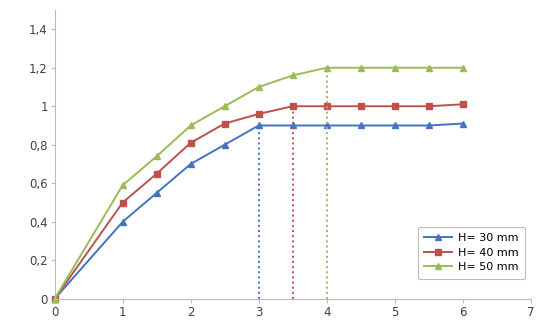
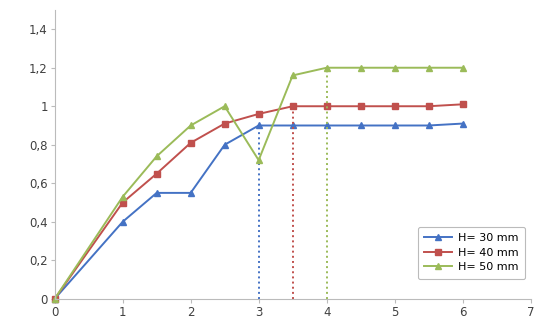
H= 50 mm/1: 0,59 -> 0,53
H= 30 mm/2: 0,70 -> 0,55
H= 50 mm/3: 1,10 -> 0,72
